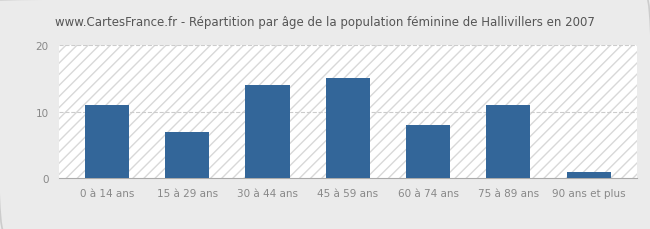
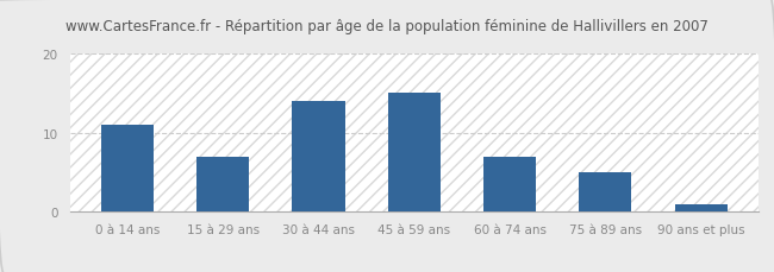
60 à 74 ans: 8 -> 7
75 à 89 ans: 11 -> 5
